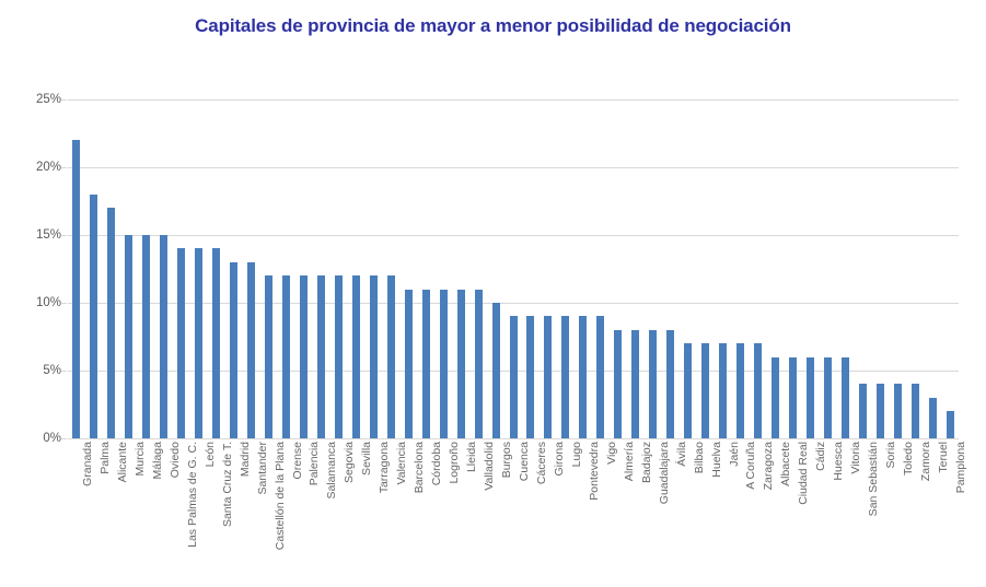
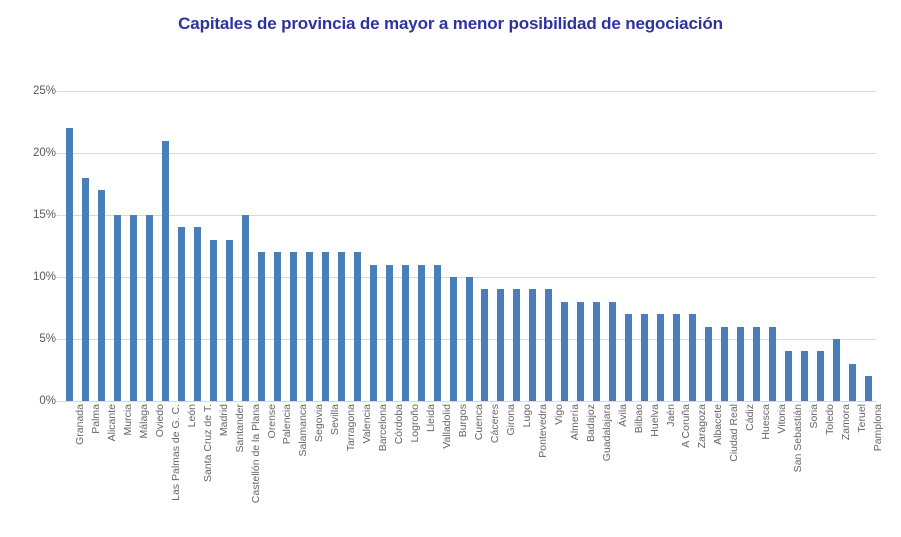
Las Palmas de G. C.: 14% -> 21%
Castellón de la Plana: 12% -> 15%
Cuenca: 9% -> 10%
Zamora: 4% -> 5%
